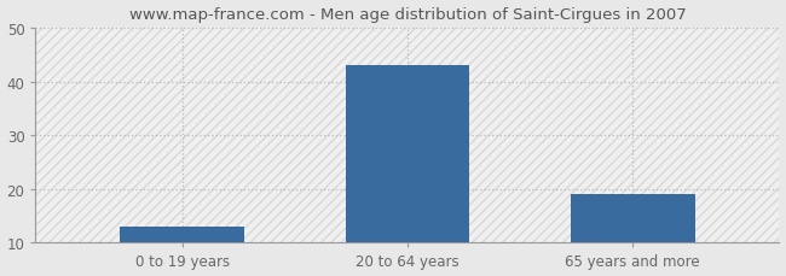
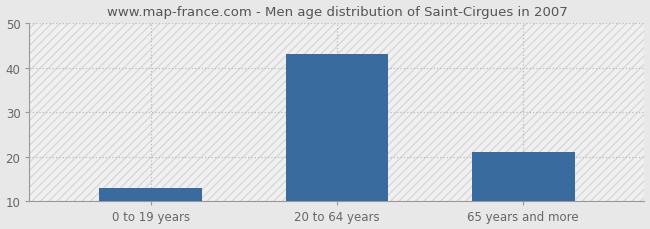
65 years and more: 19 -> 21
